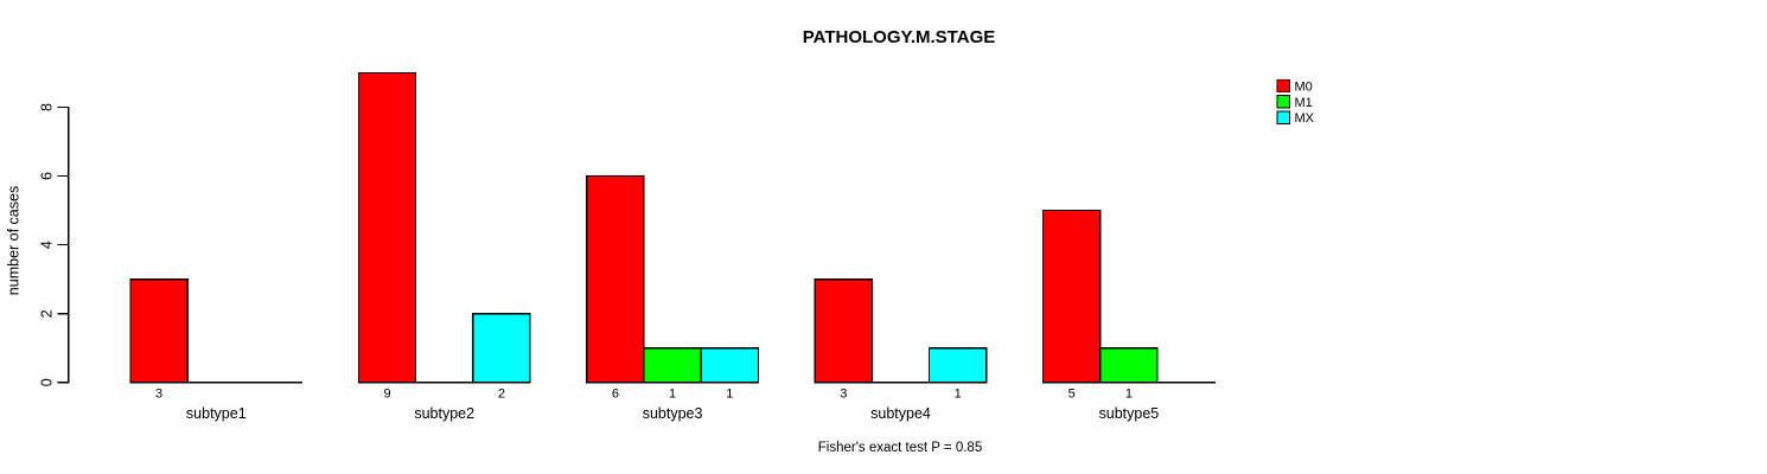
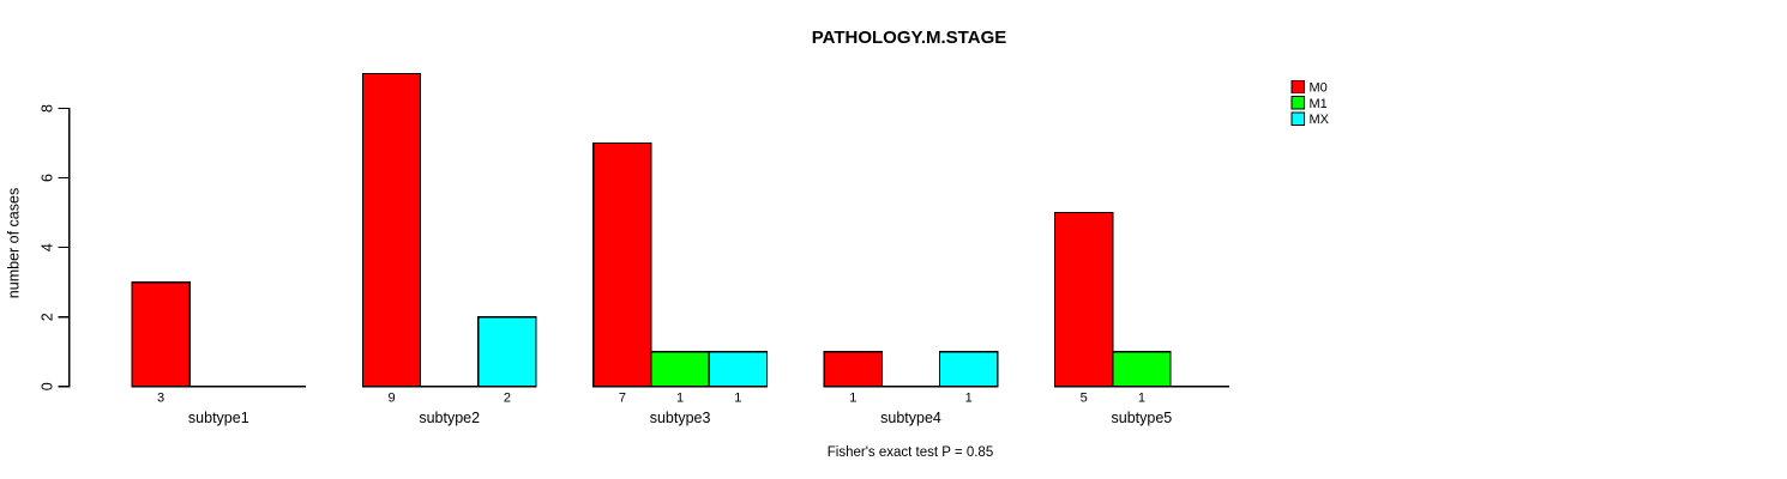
M0/subtype3: 6 -> 7
M0/subtype4: 3 -> 1
